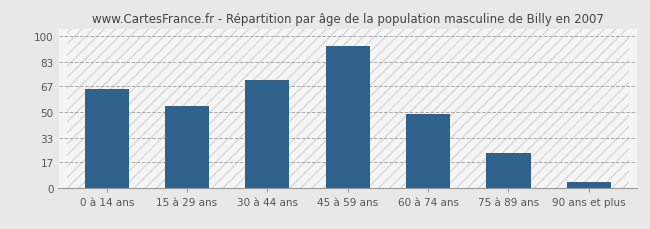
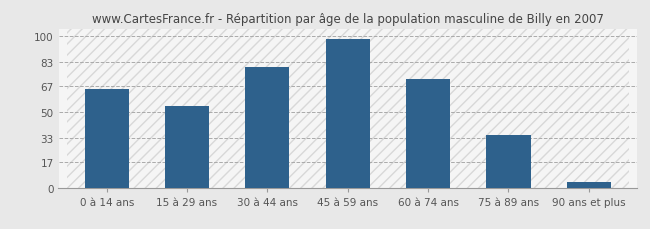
30 à 44 ans: 71 -> 80
45 à 59 ans: 94 -> 98
60 à 74 ans: 49 -> 72
75 à 89 ans: 23 -> 35
